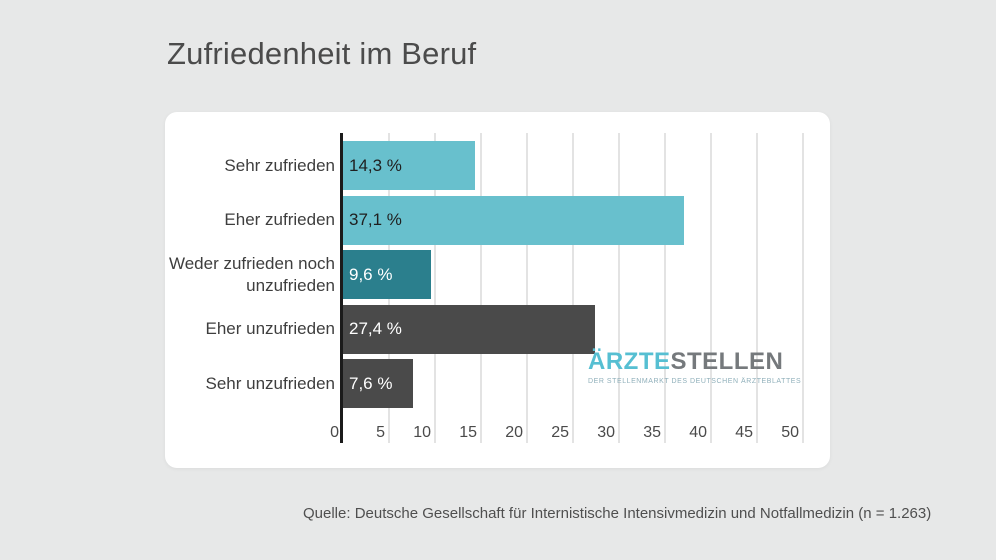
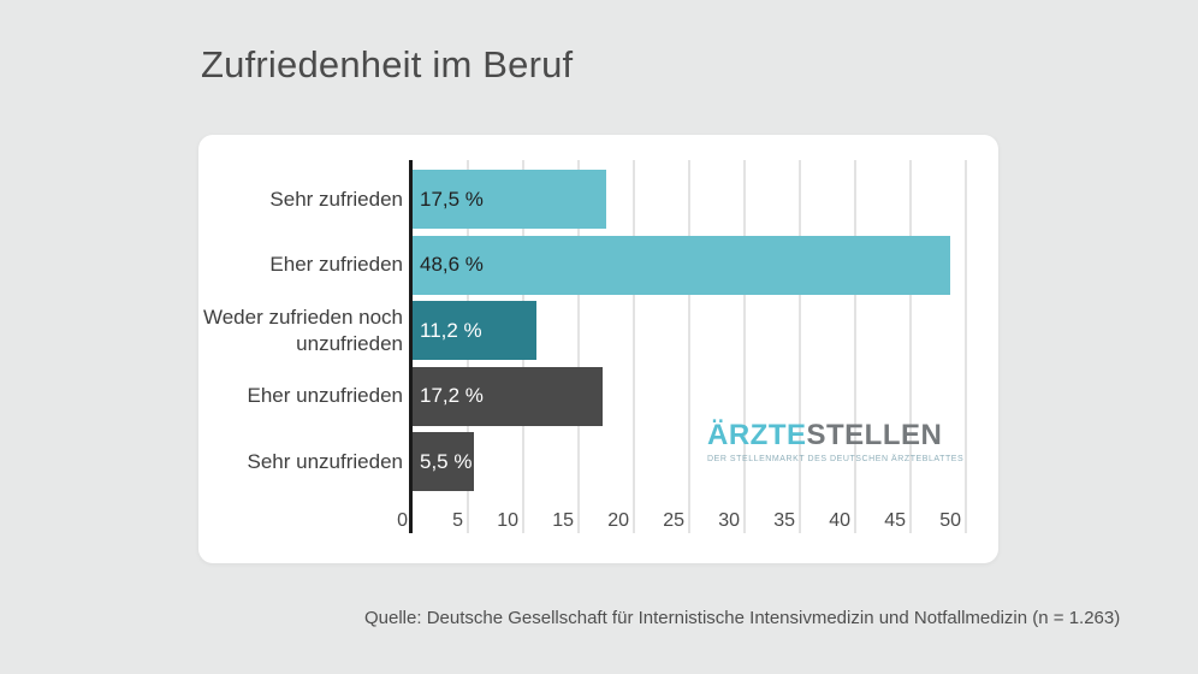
Sehr zufrieden: 14,3 -> 17,5
Eher zufrieden: 37,1 -> 48,6
Weder zufrieden noch unzufrieden: 9,6 -> 11,2
Eher unzufrieden: 27,4 -> 17,2
Sehr unzufrieden: 7,6 -> 5,5
